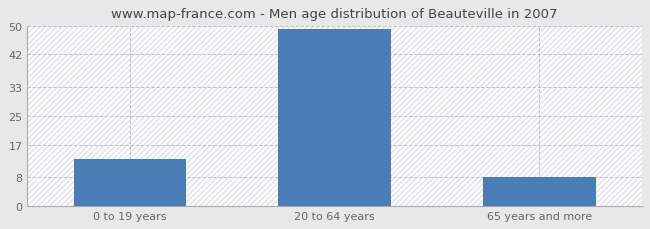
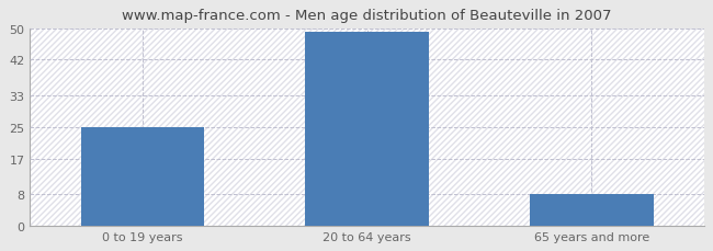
0 to 19 years: 13 -> 25
